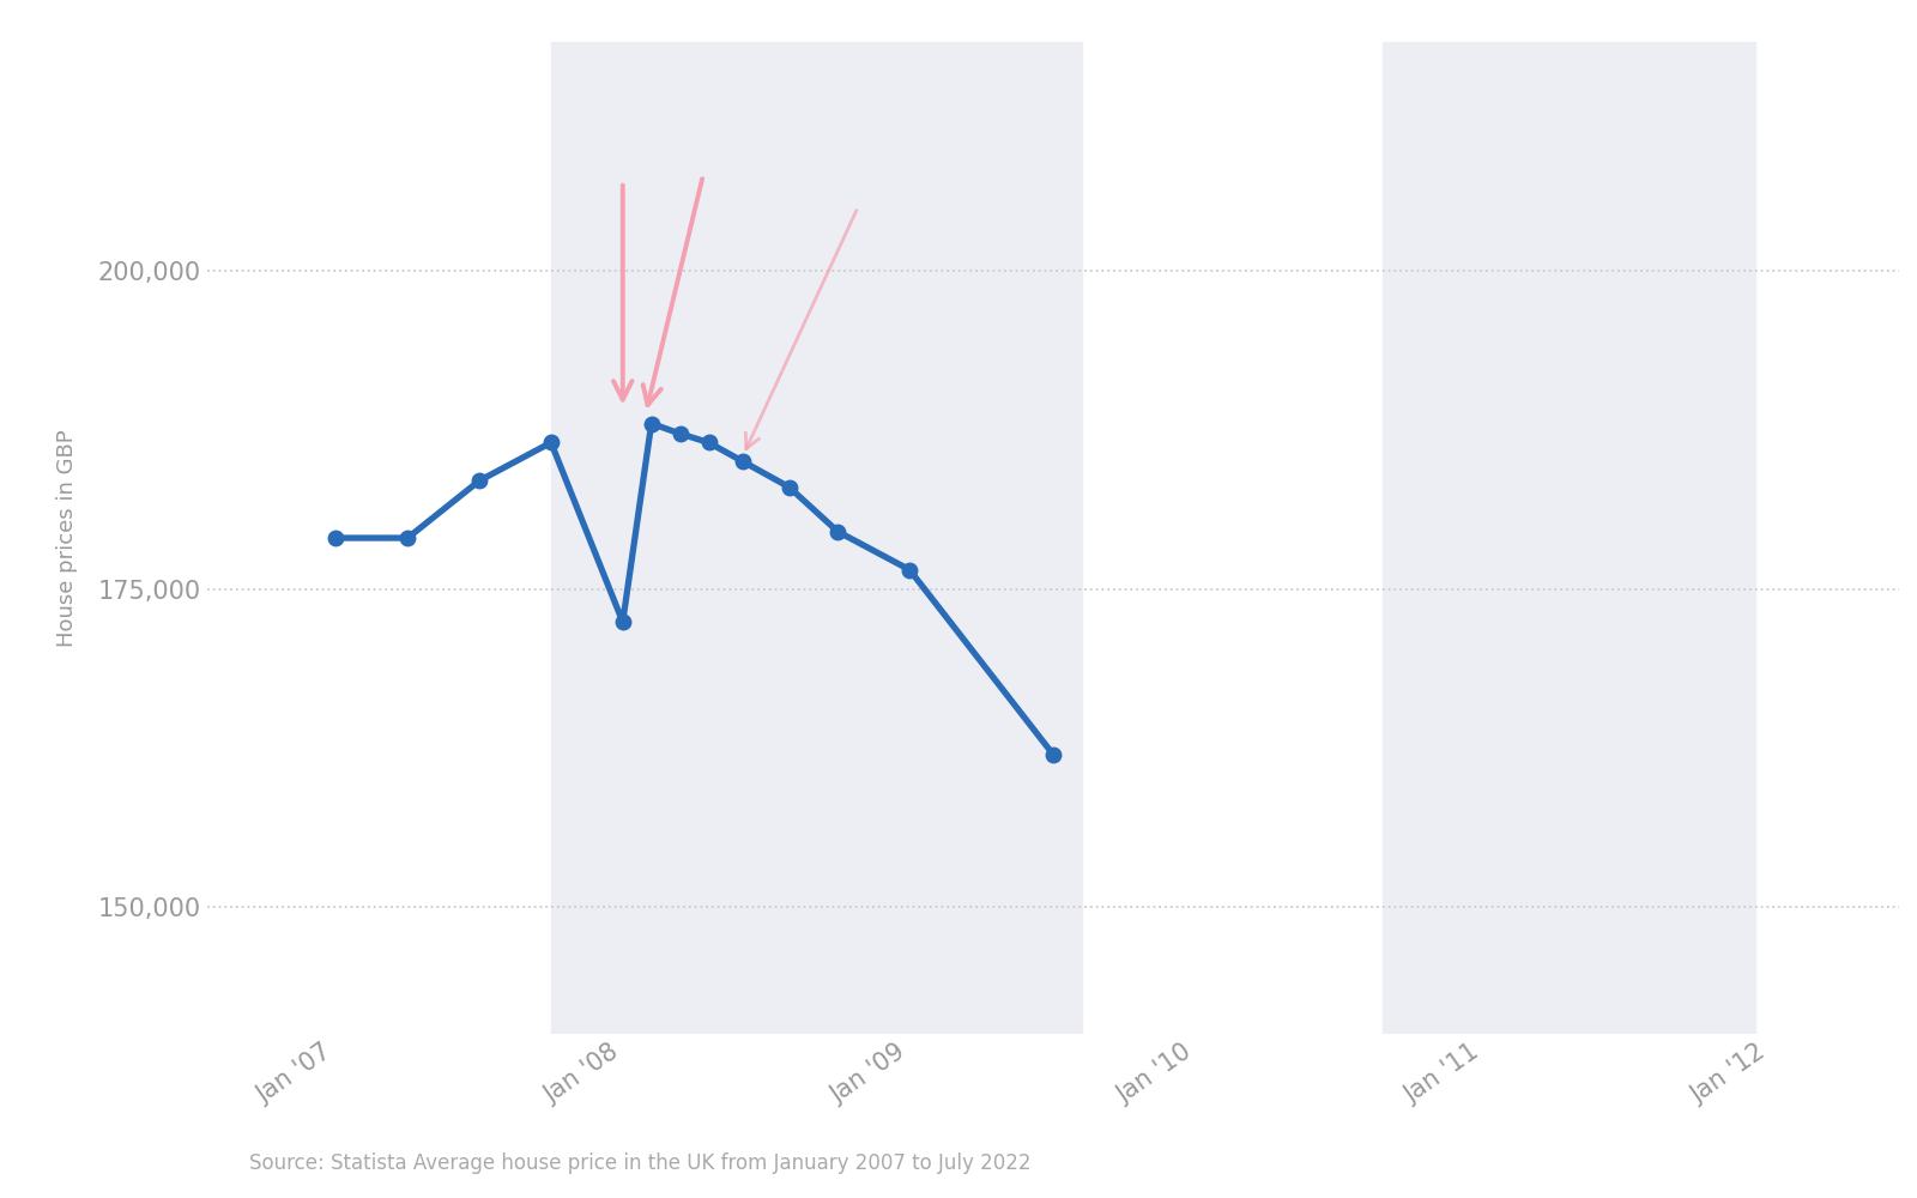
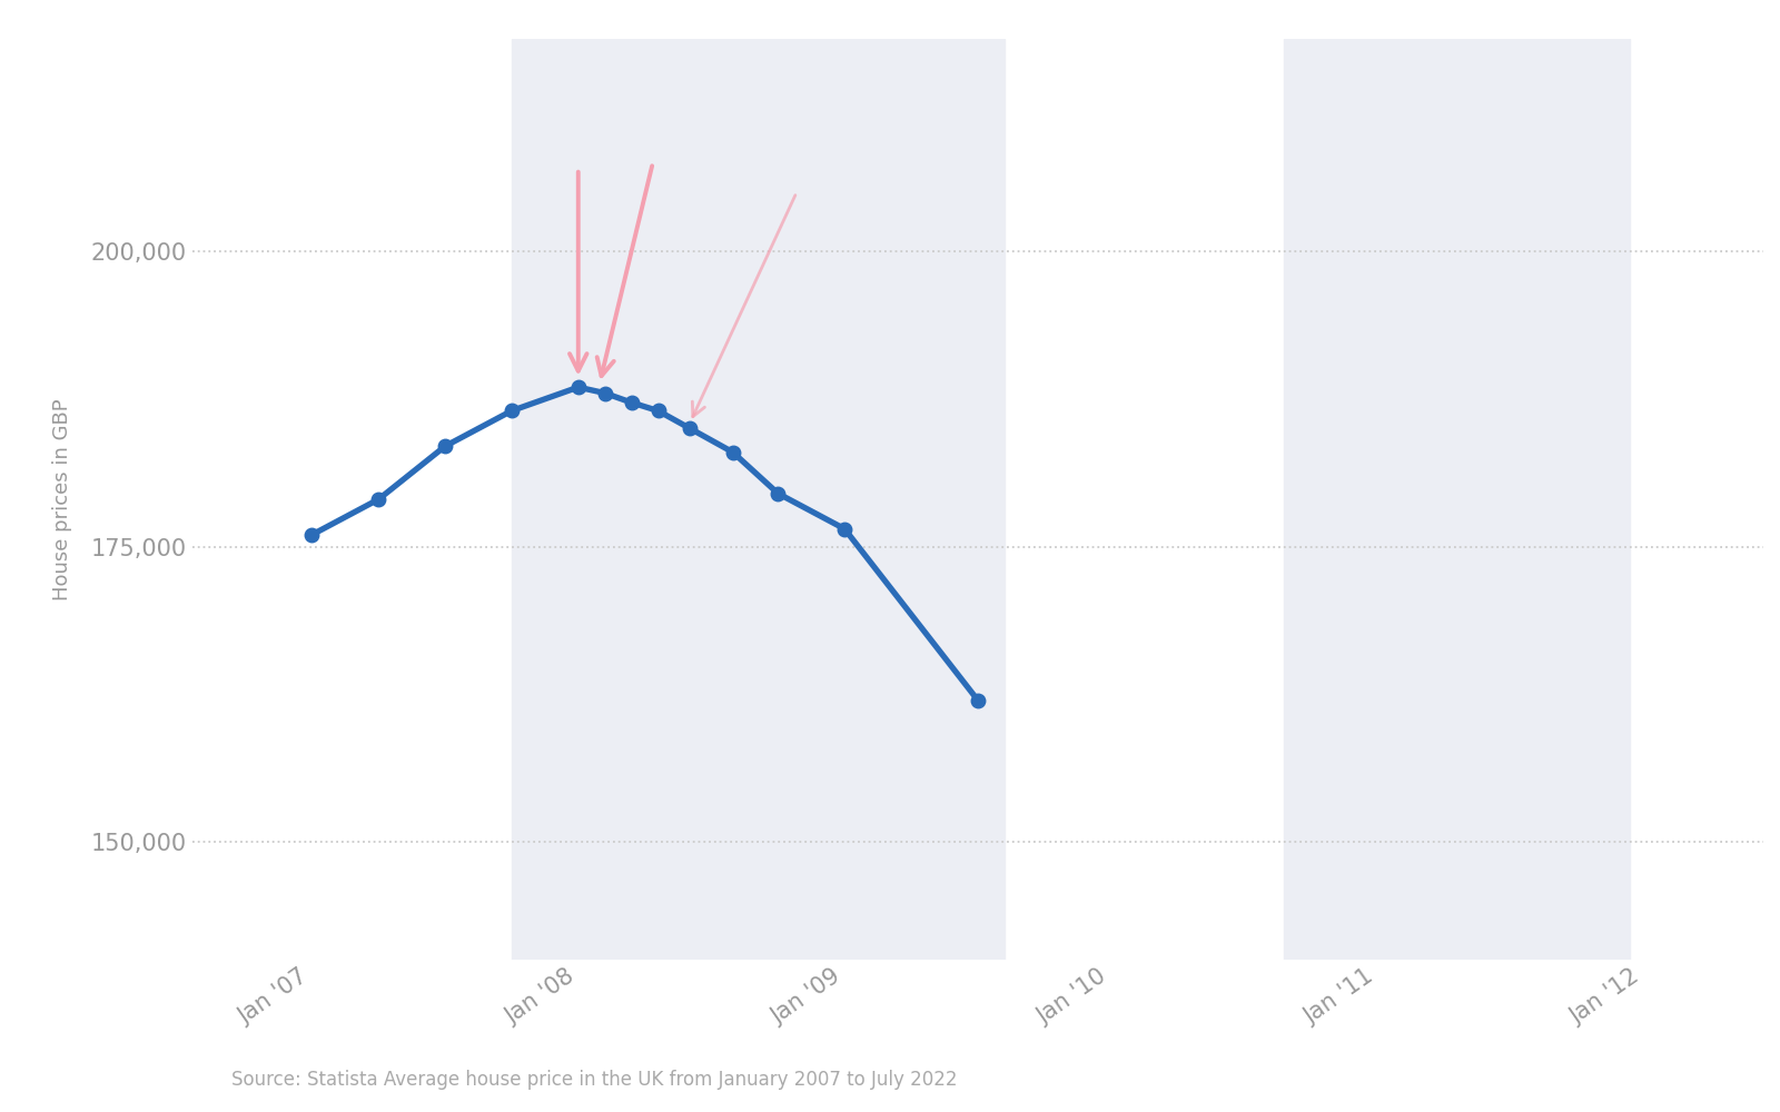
Jan '07: 179,000 -> 176,000
Jan '08: 172,400 -> 188,500
